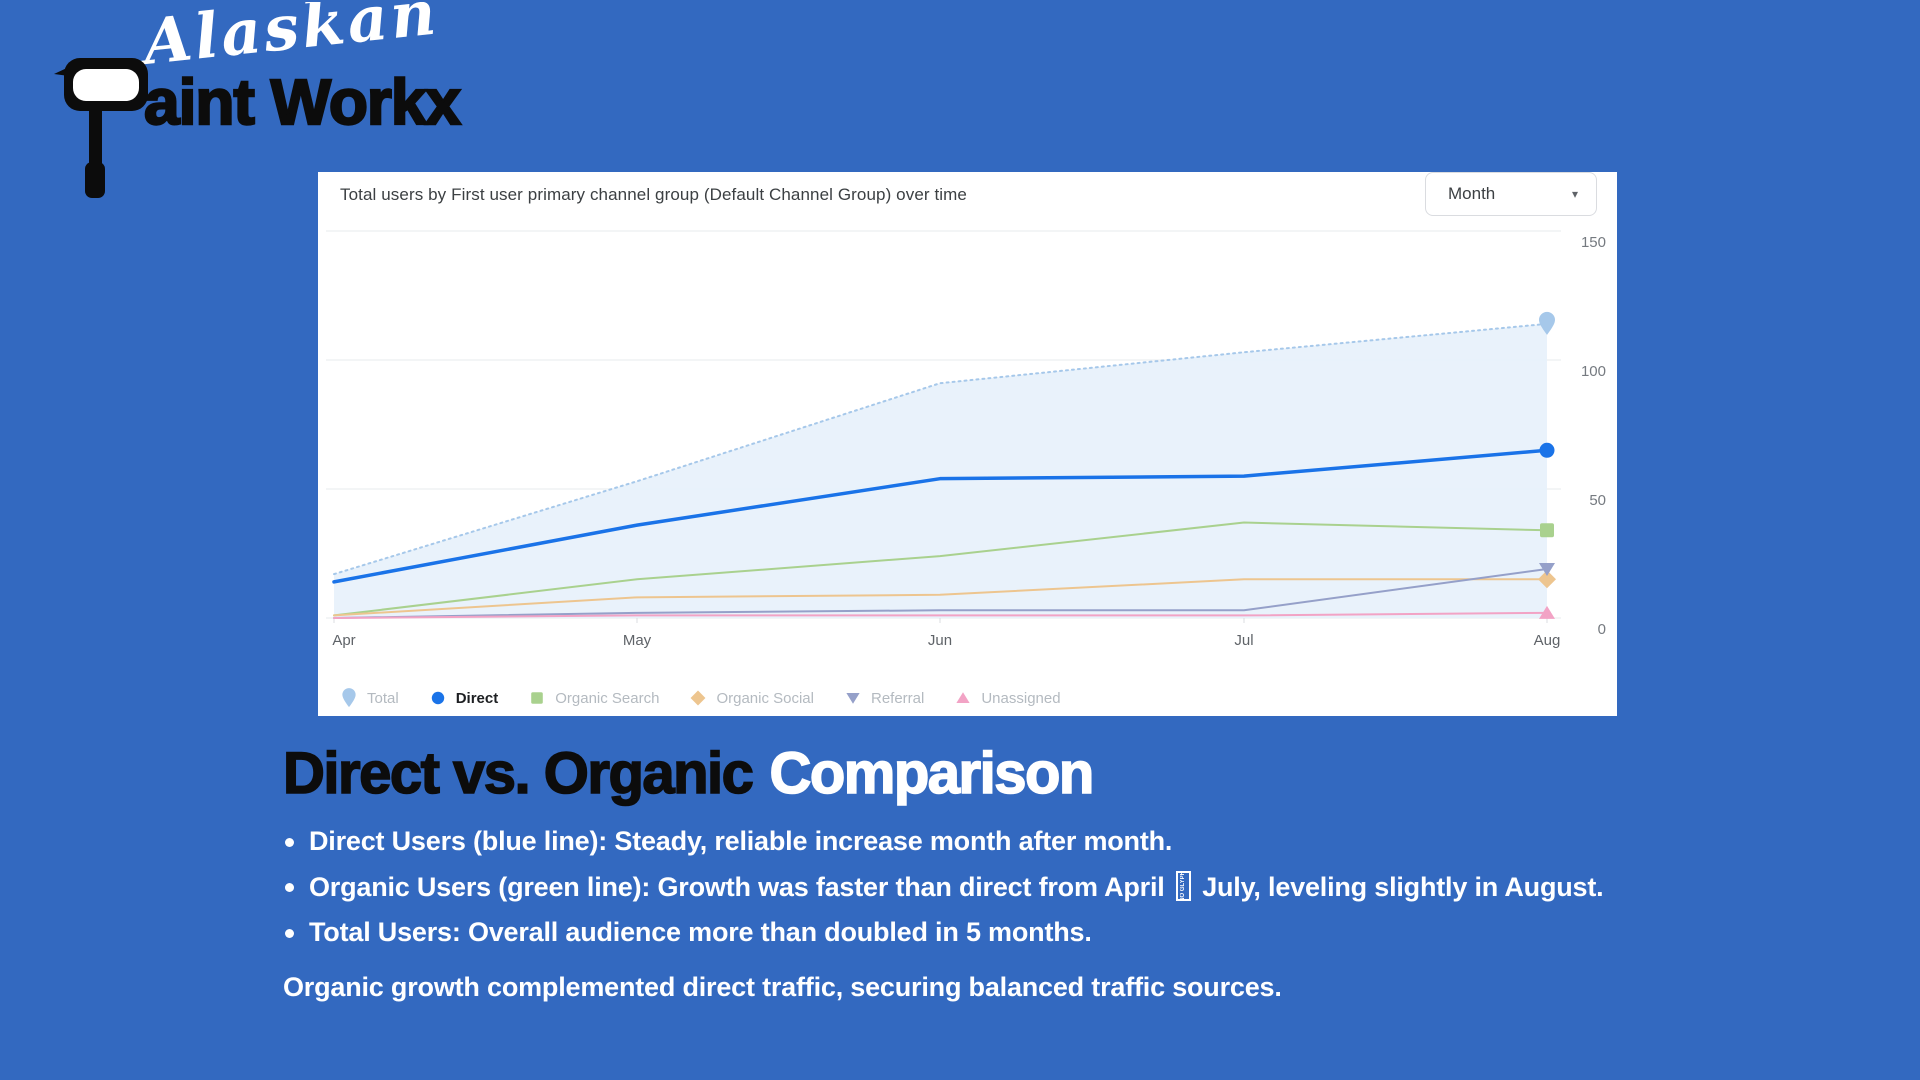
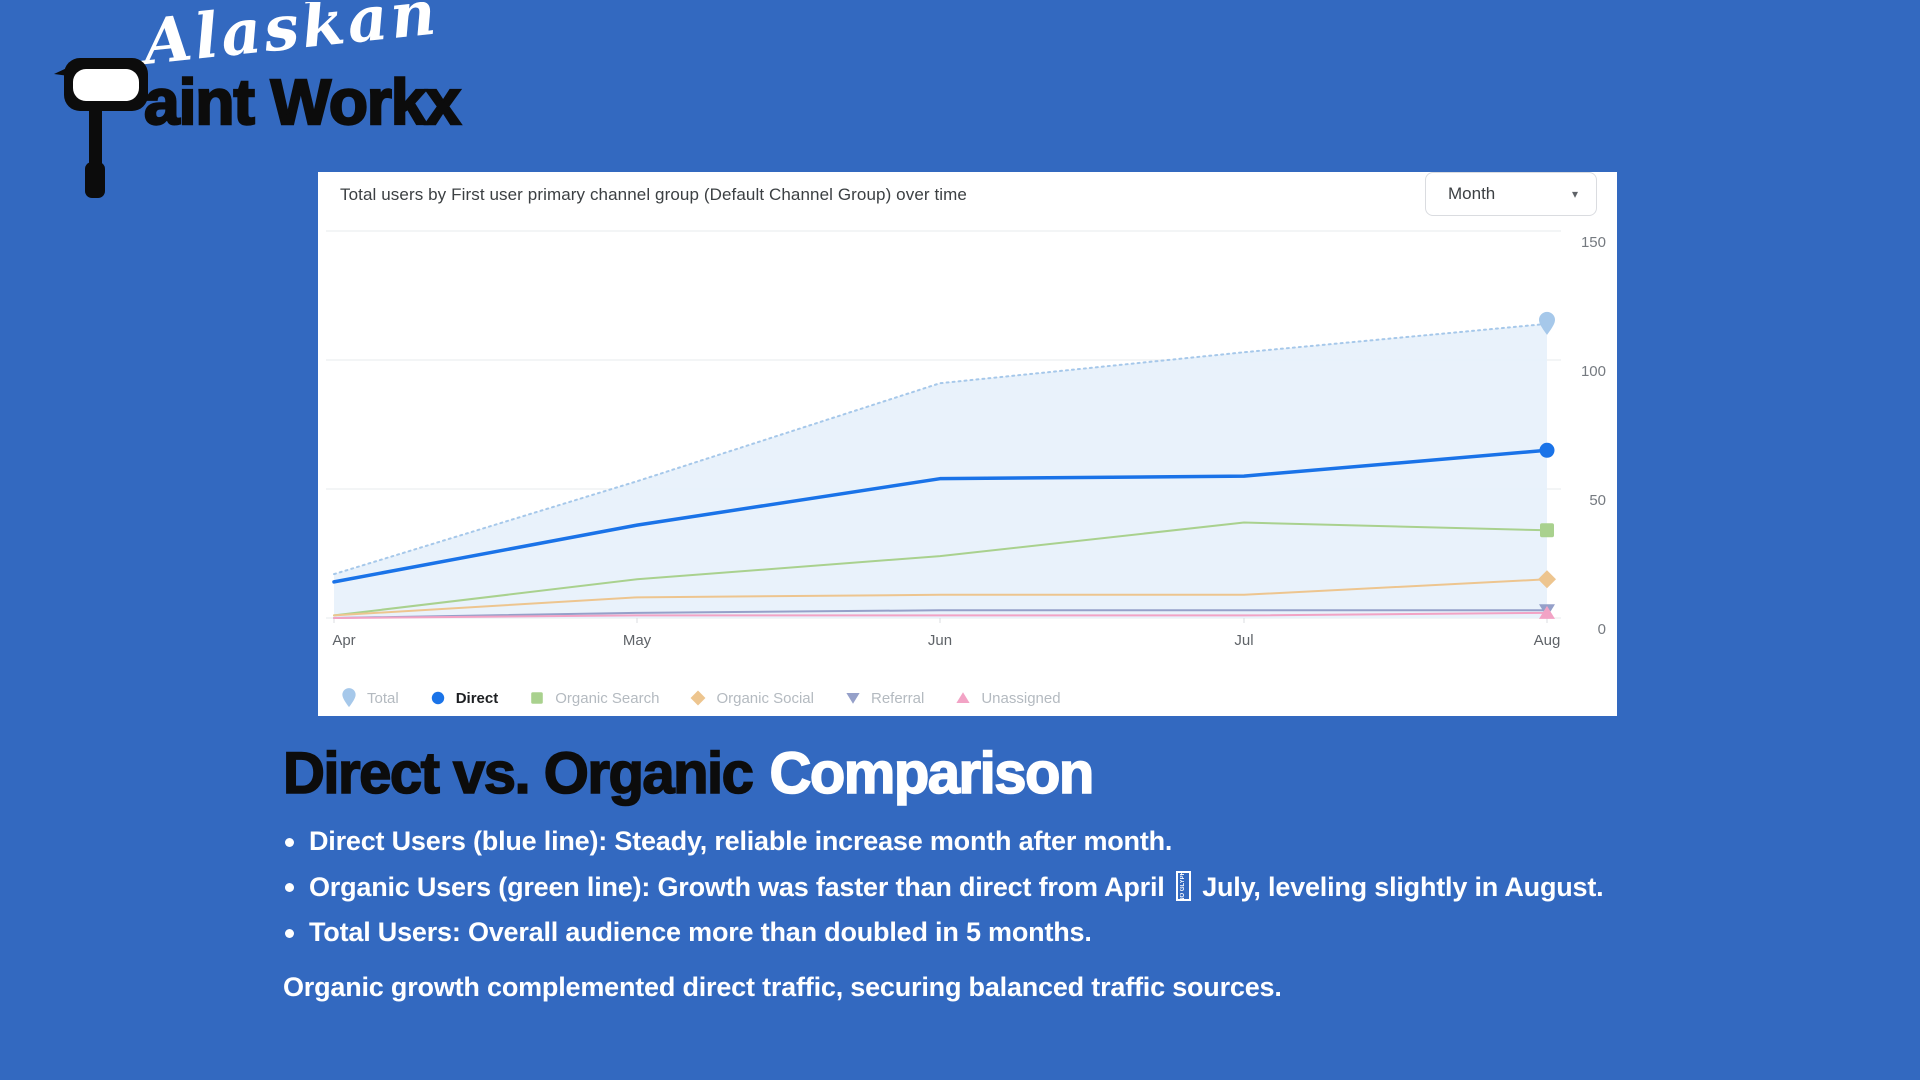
Organic Social/Jul: 15 -> 9
Referral/Aug: 19 -> 3
